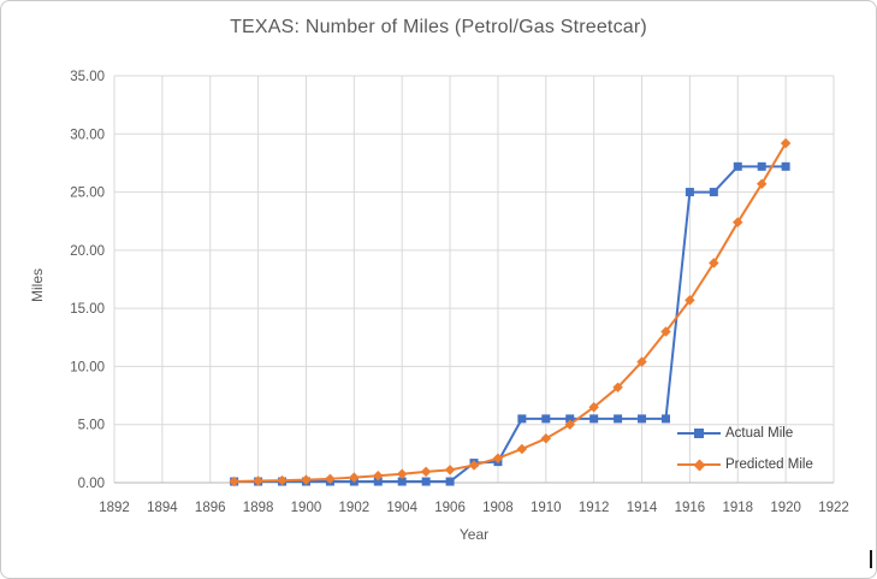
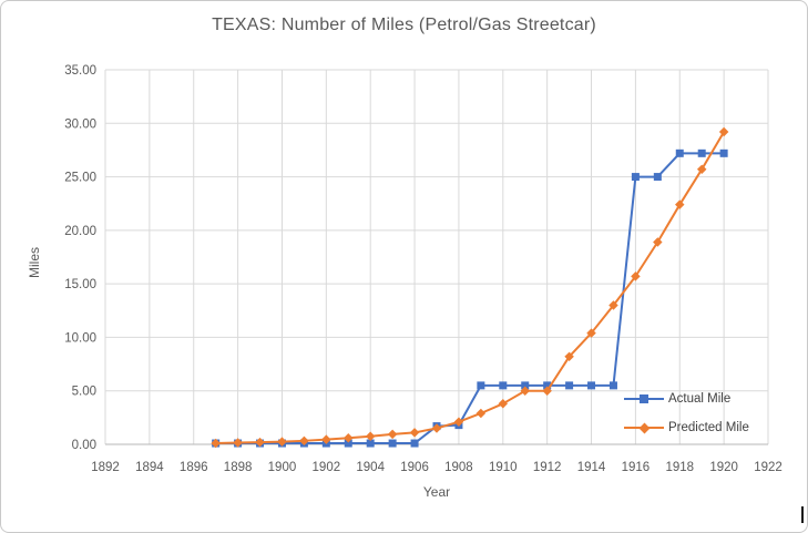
Predicted Mile/1912: 6 -> 5
